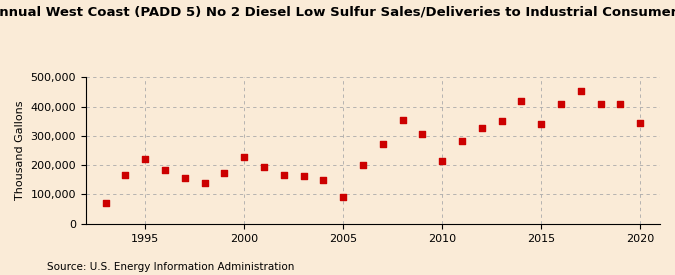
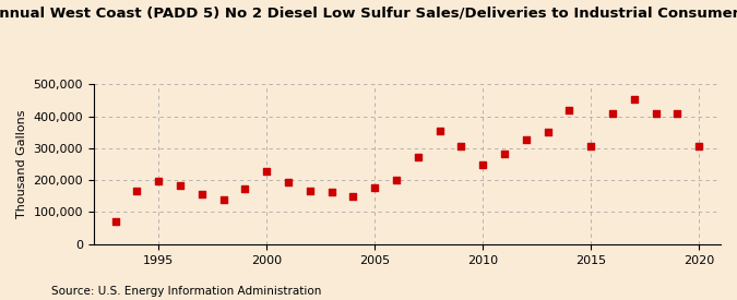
1995: 220,000 -> 197,000
2005: 90,000 -> 178,000
2010: 215,000 -> 247,000
2015: 340,000 -> 305,000
2020: 345,000 -> 307,000
